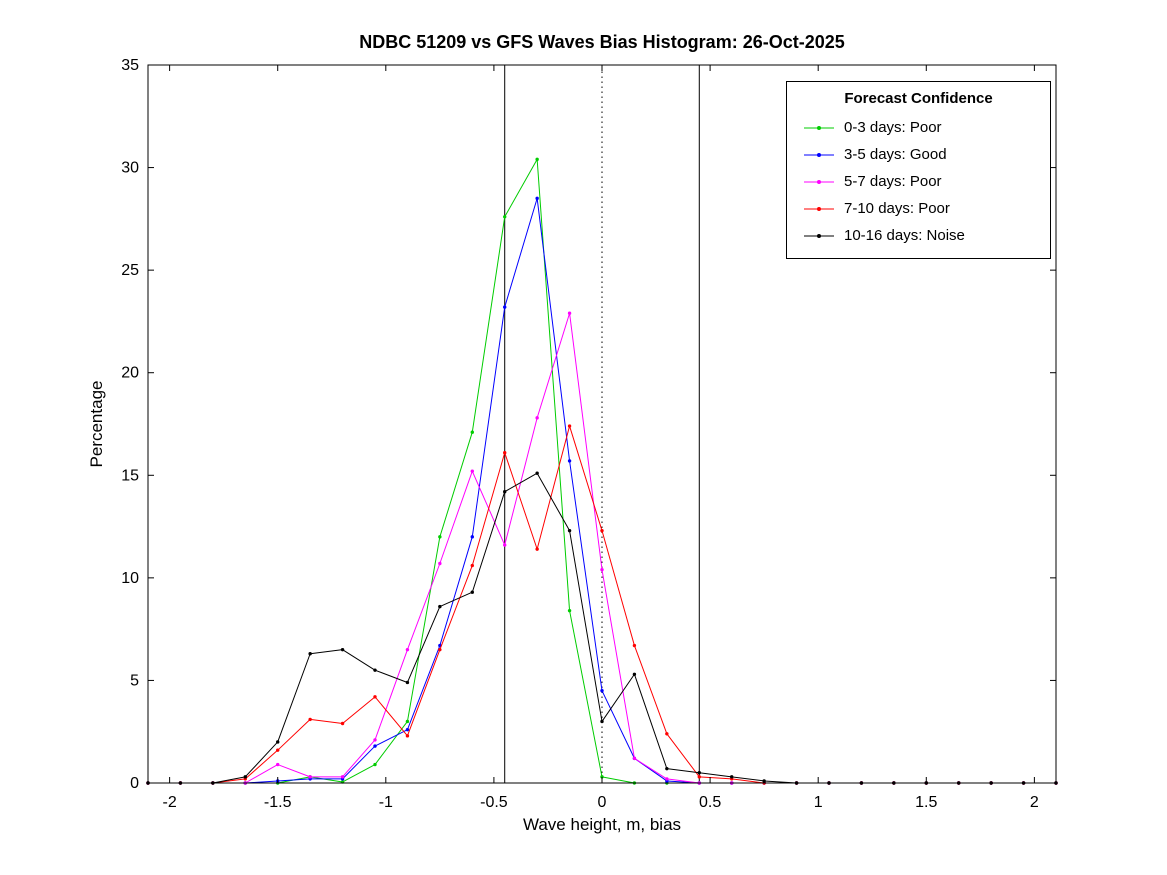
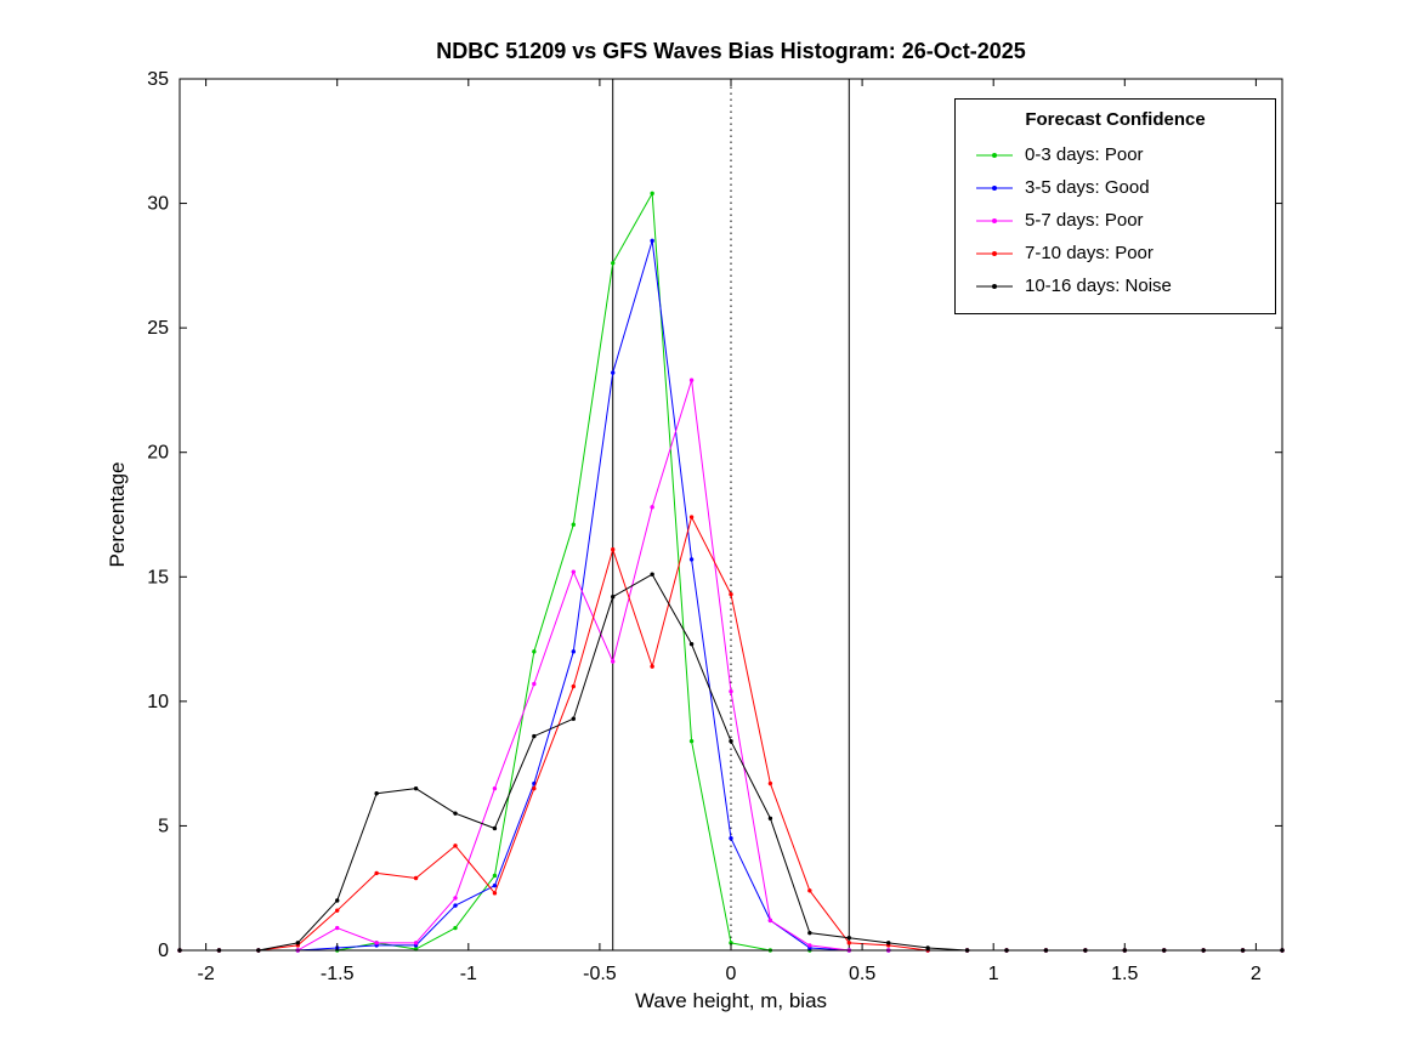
7-10 days: Poor/0: 12,3 -> 14,3
10-16 days: Noise/0: 3,0 -> 8,4
